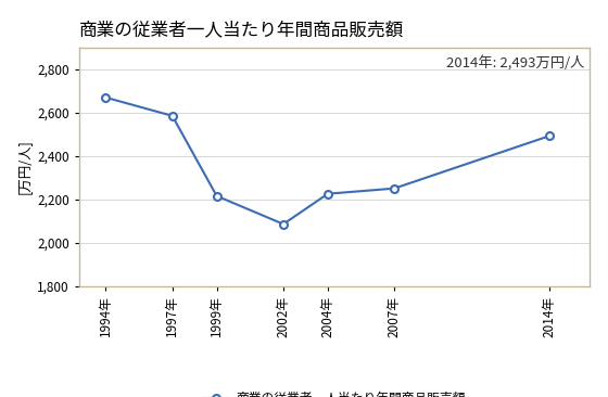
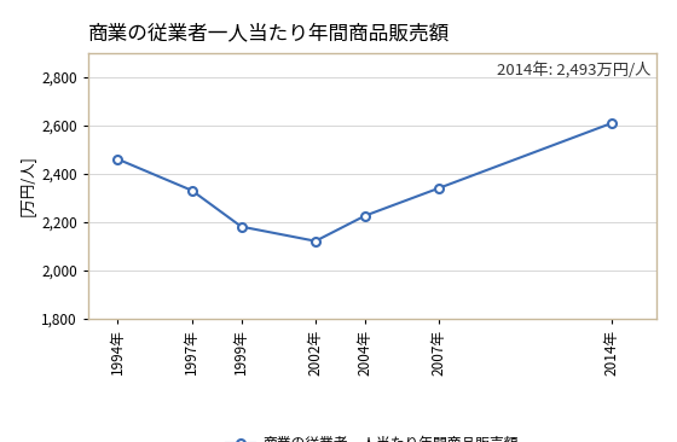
1994年: 2,670 -> 2,460
1997年: 2,580 -> 2,330
1999年: 2,220 -> 2,180
2002年: 2,080 -> 2,120
2007年: 2,250 -> 2,340
2014年: 2,490 -> 2,610
